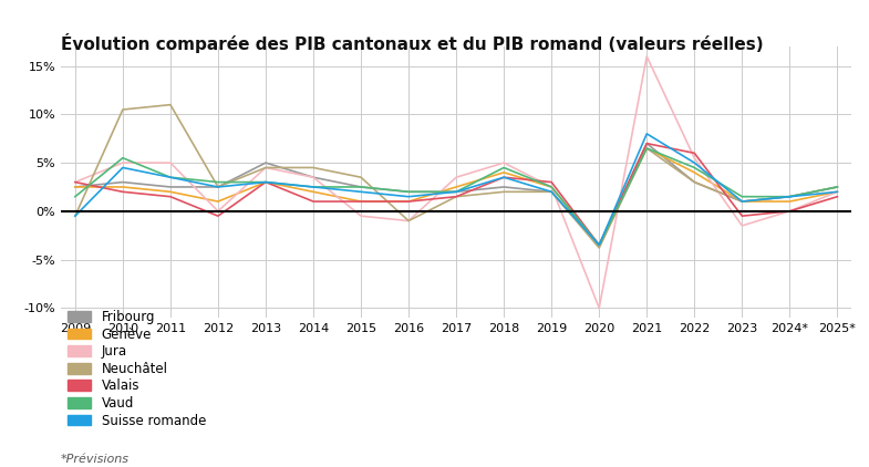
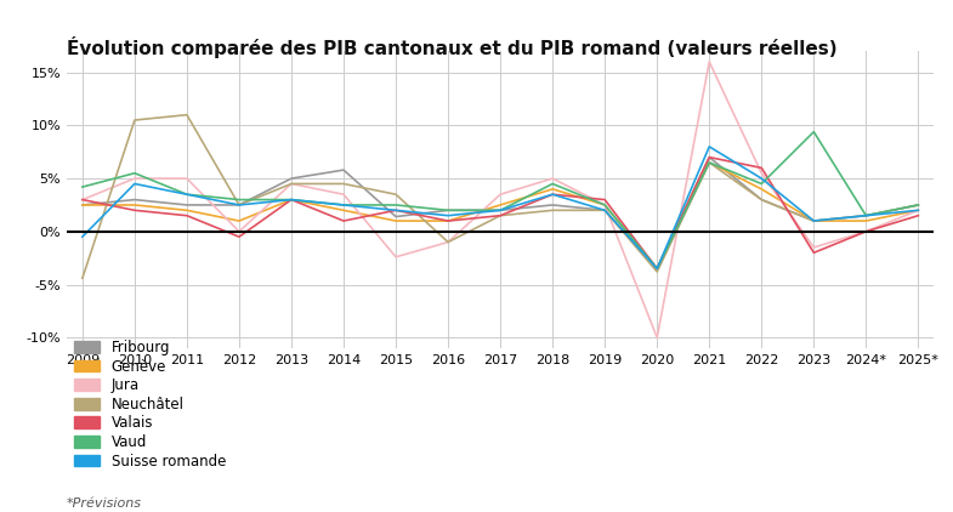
Neuchâtel/2009: -0.5% -> -4.4%
Vaud/2009: 1.5% -> 4.2%
Fribourg/2014: 3.5% -> 5.8%
Fribourg/2015: 2.5% -> 1.4%
Jura/2015: -0.5% -> -2.4%
Valais/2015: 1.0% -> 2.0%
Valais/2023: -0.5% -> -2.0%
Vaud/2023: 1.5% -> 9.4%
